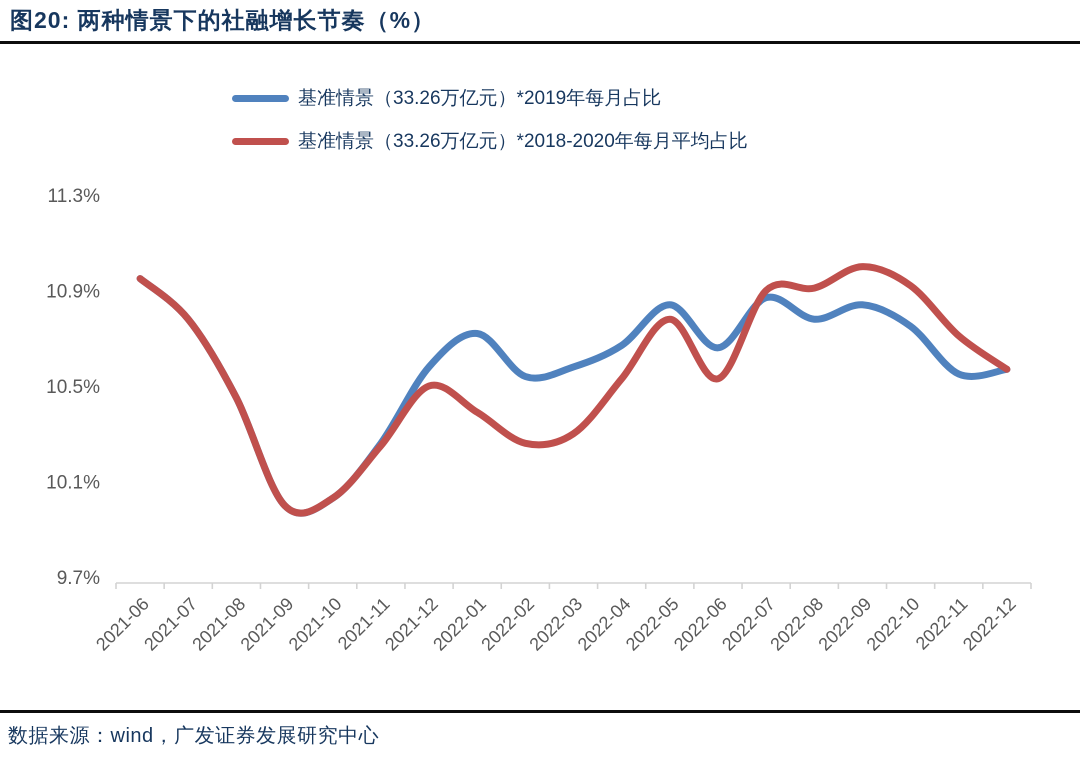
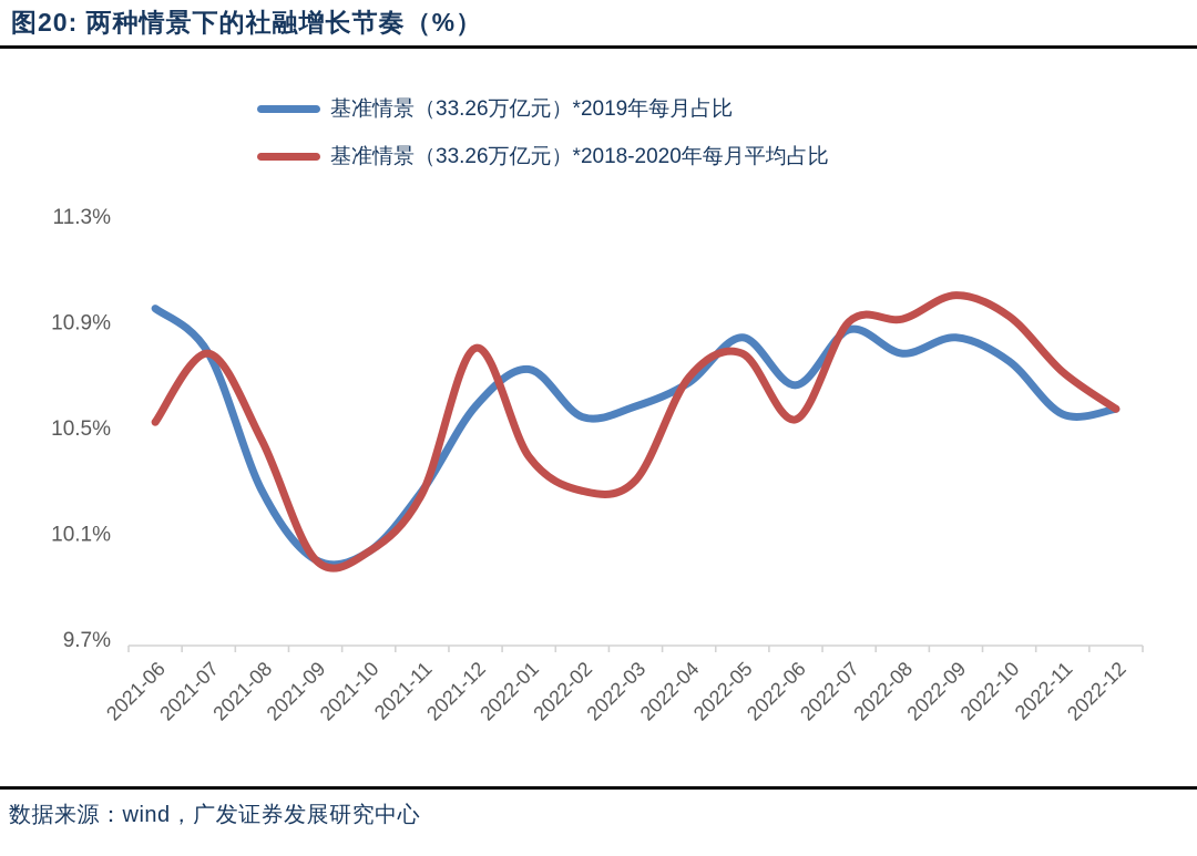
基准情景（33.26万亿元）*2018-2020年每月平均占比/2021-06: 10.95% -> 10.52%
基准情景（33.26万亿元）*2019年每月占比/2021-08: 10.45% -> 10.26%
基准情景（33.26万亿元）*2018-2020年每月平均占比/2021-12: 10.50% -> 10.80%
基准情景（33.26万亿元）*2018-2020年每月平均占比/2022-04: 10.53% -> 10.69%
